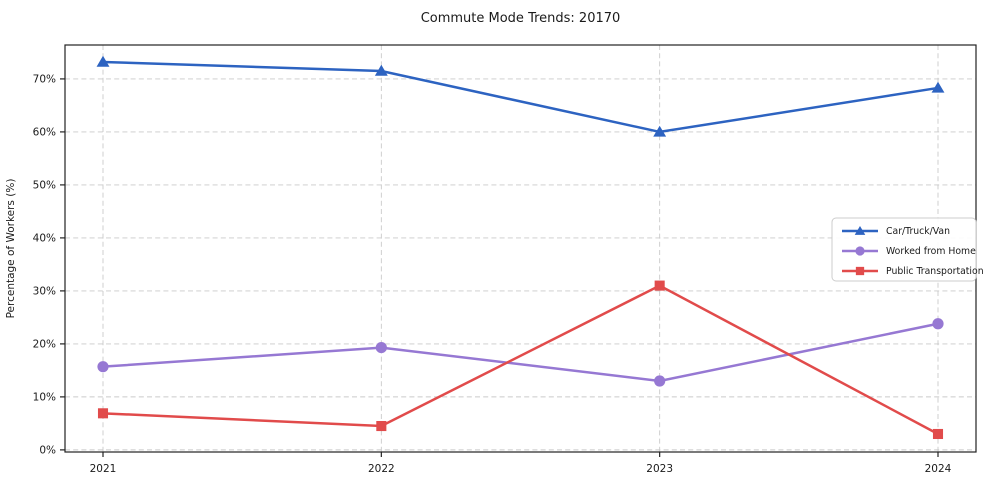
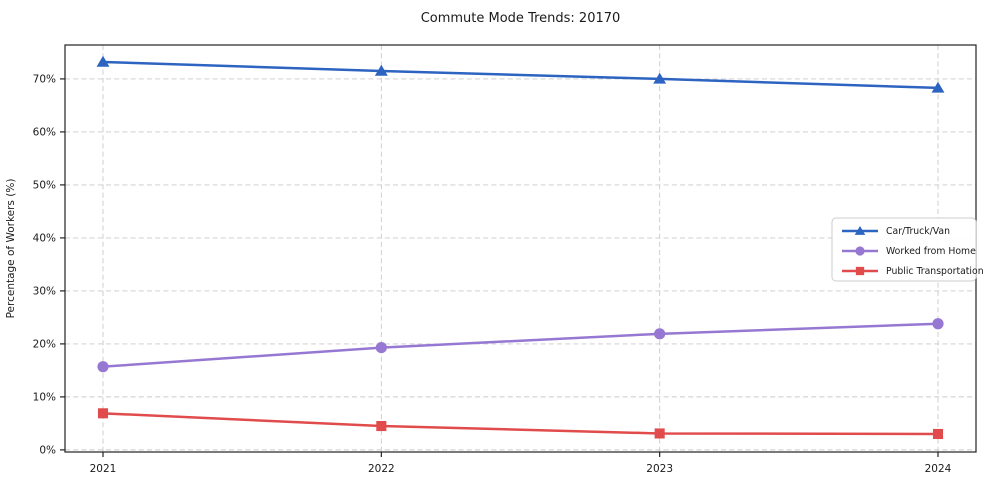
Car/Truck/Van/2023: 60% -> 70%
Worked from Home/2023: 13% -> 22%
Public Transportation/2023: 31% -> 3%
